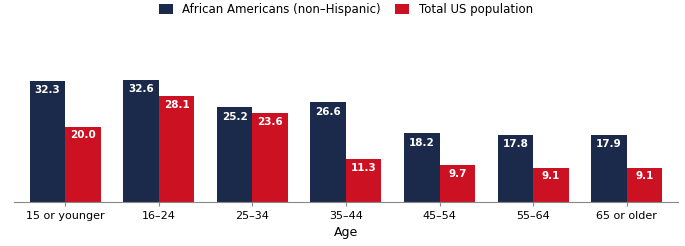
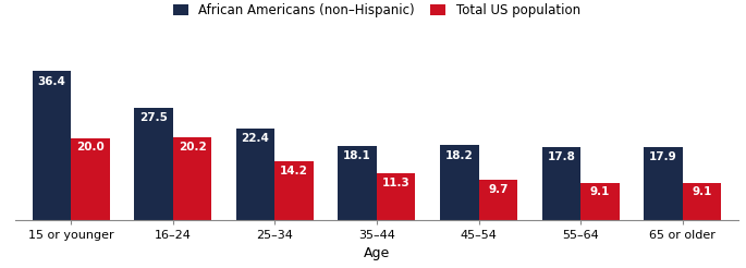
African Americans (non–Hispanic)/15 or younger: 32.3 -> 36.4
African Americans (non–Hispanic)/16–24: 32.6 -> 27.5
Total US population/16–24: 28.1 -> 20.2
African Americans (non–Hispanic)/25–34: 25.2 -> 22.4
Total US population/25–34: 23.6 -> 14.2
African Americans (non–Hispanic)/35–44: 26.6 -> 18.1
